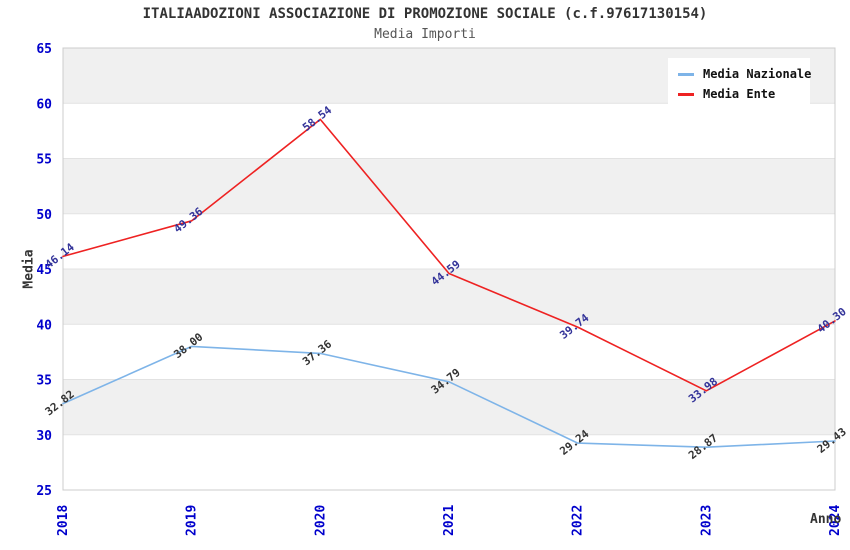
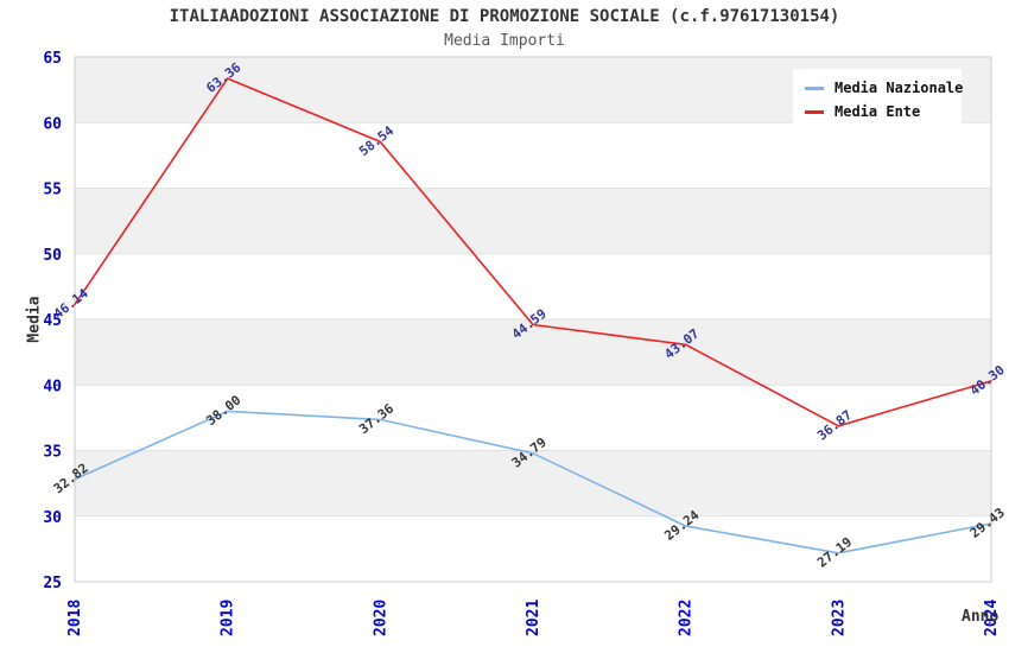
Media Ente/2019: 49.36 -> 63.36
Media Ente/2022: 39.74 -> 43.07
Media Nazionale/2023: 28.87 -> 27.19
Media Ente/2023: 33.98 -> 36.87
